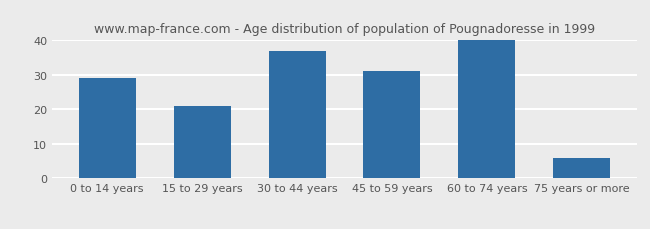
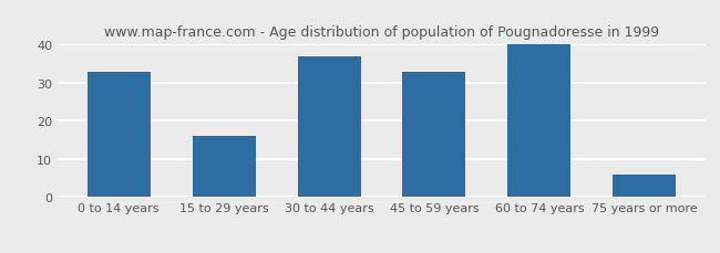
0 to 14 years: 29 -> 33
15 to 29 years: 21 -> 16
45 to 59 years: 31 -> 33
